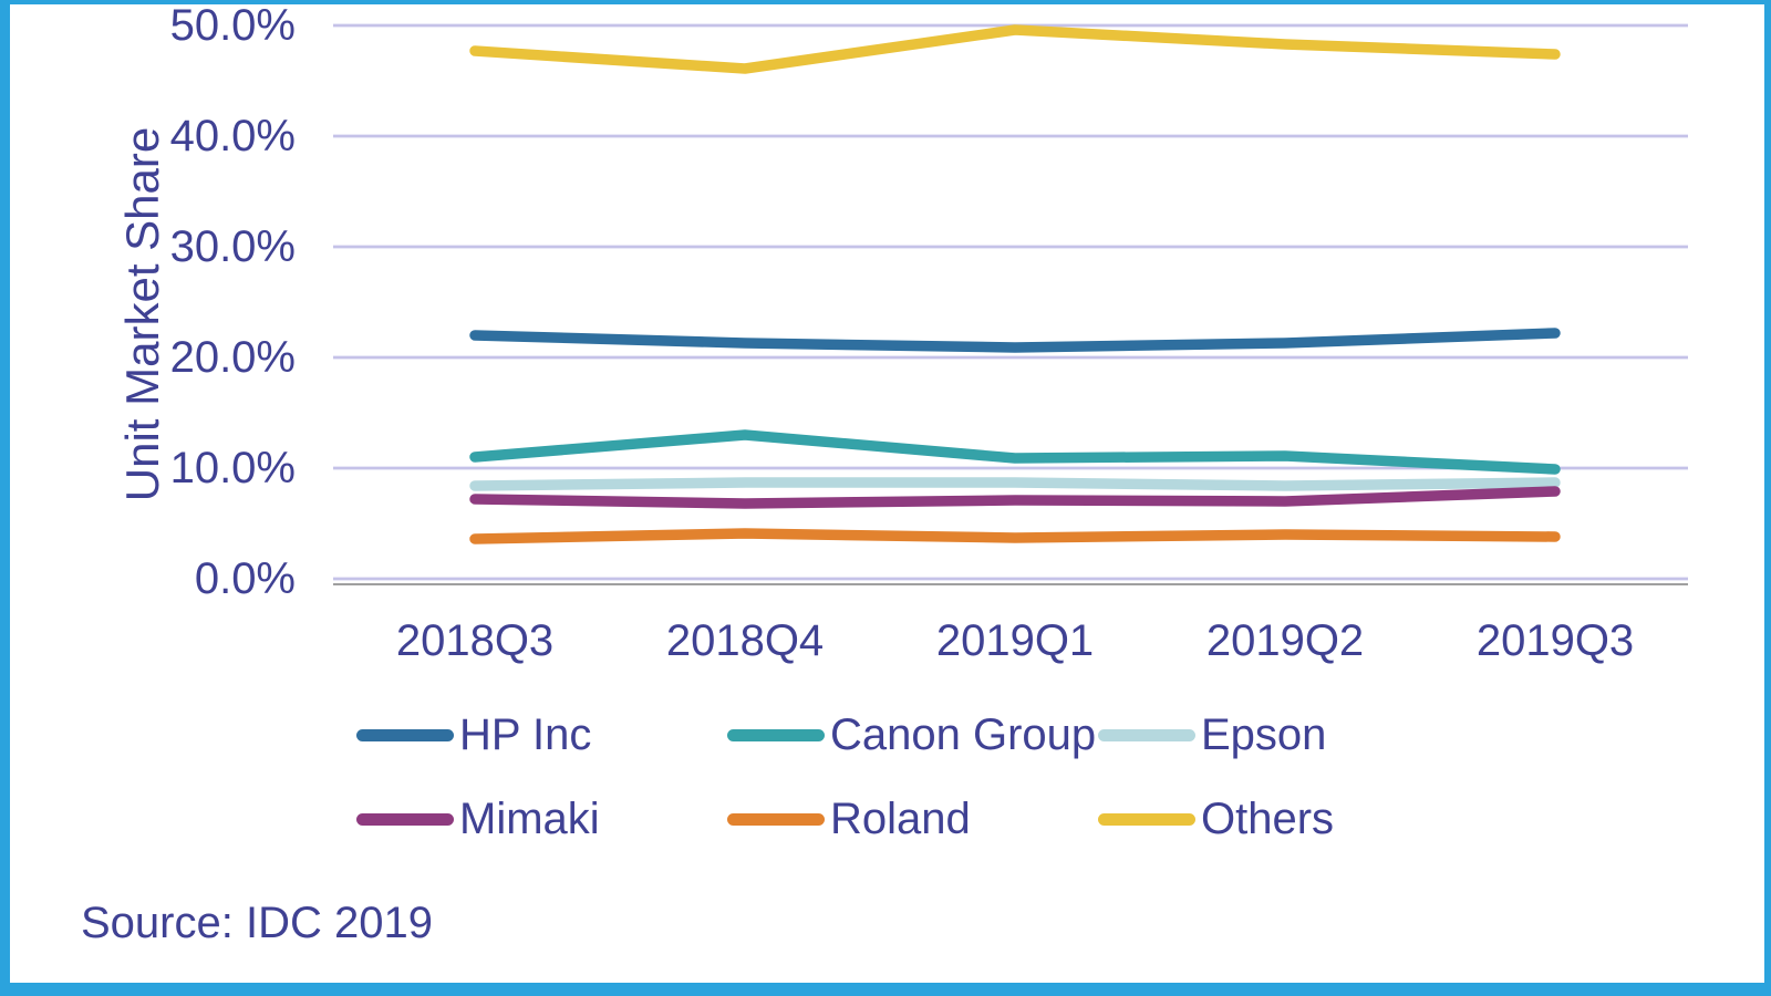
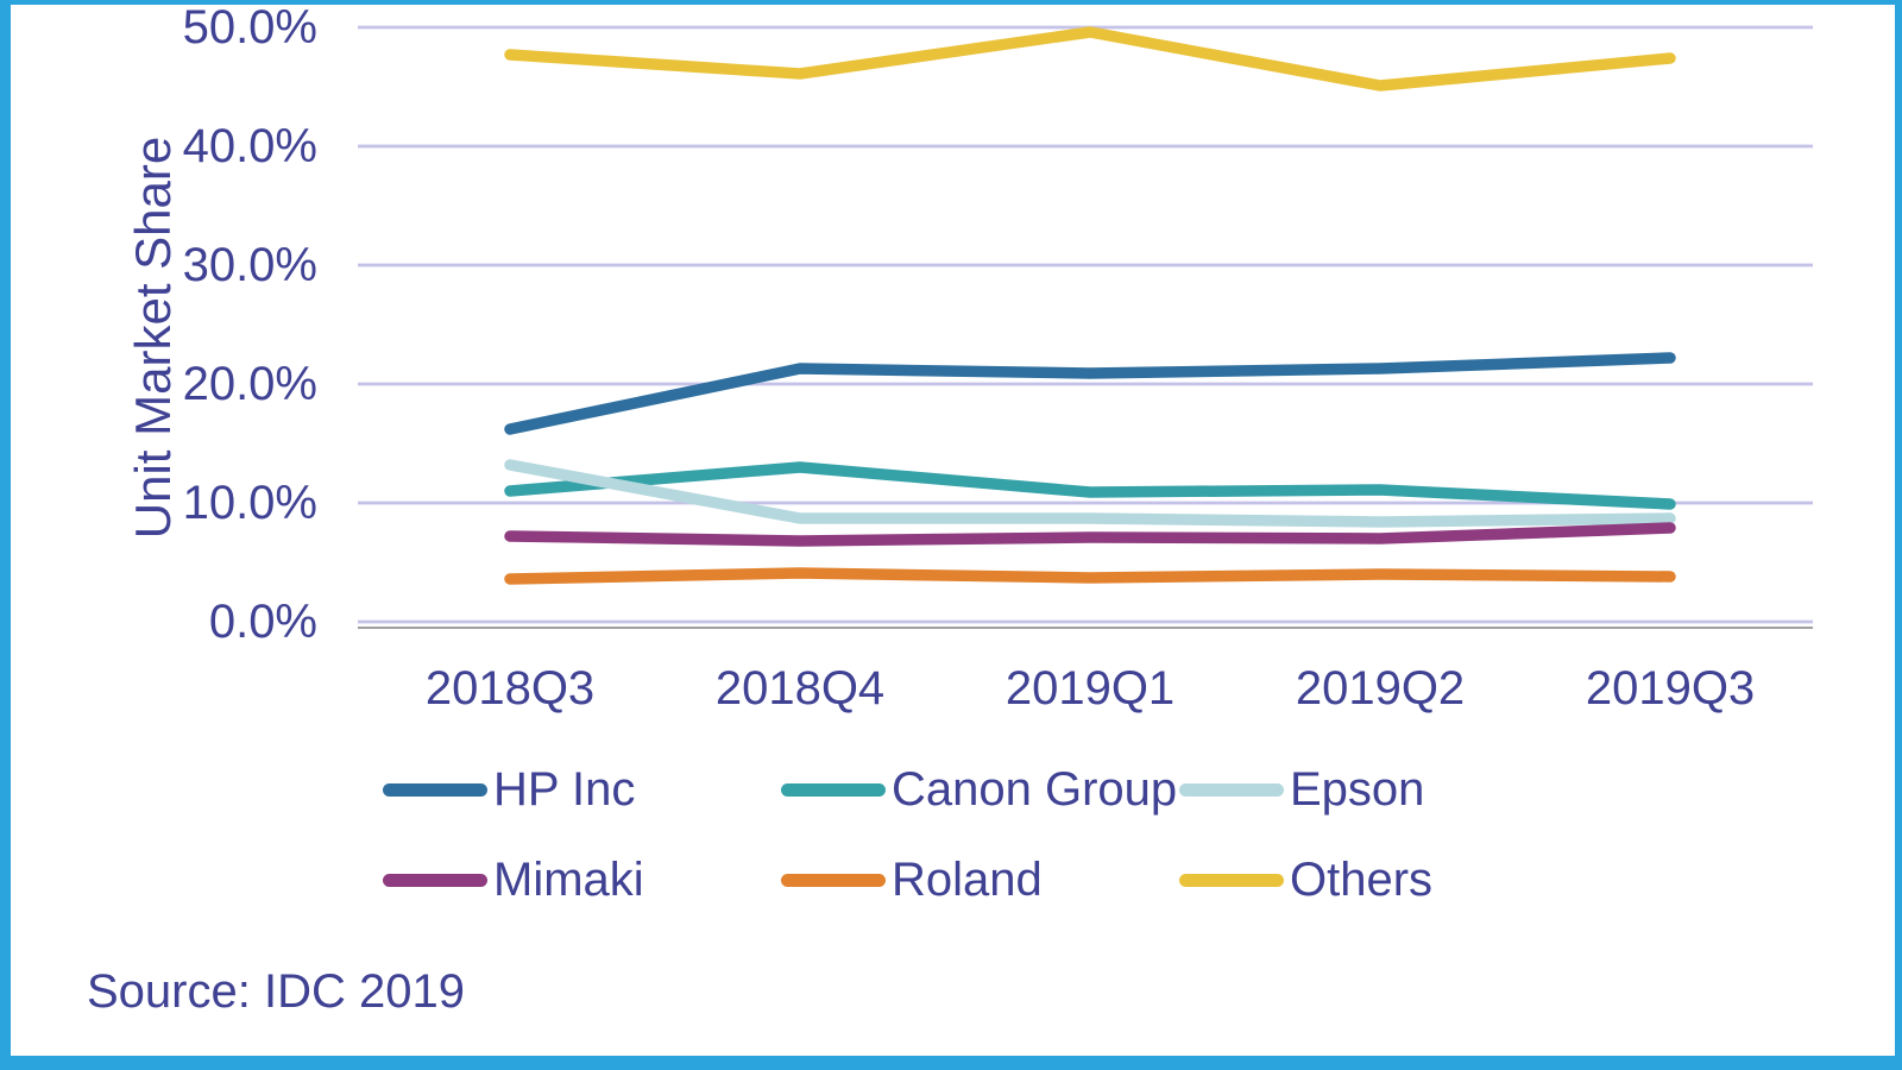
HP Inc/2018Q3: 22.0% -> 16.2%
Epson/2018Q3: 8.4% -> 13.2%
Others/2019Q2: 48.3% -> 45.1%
